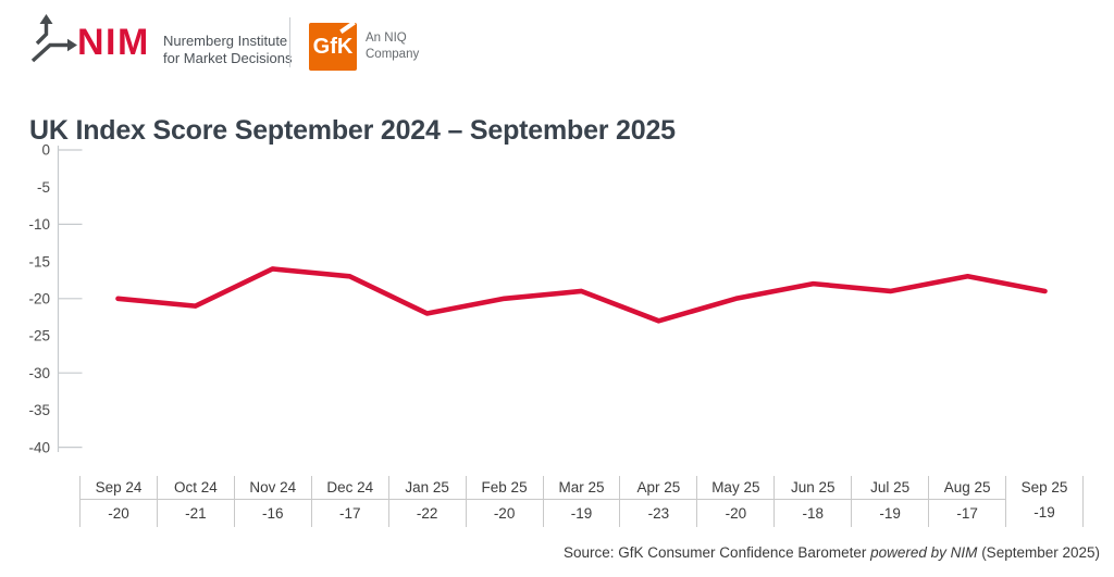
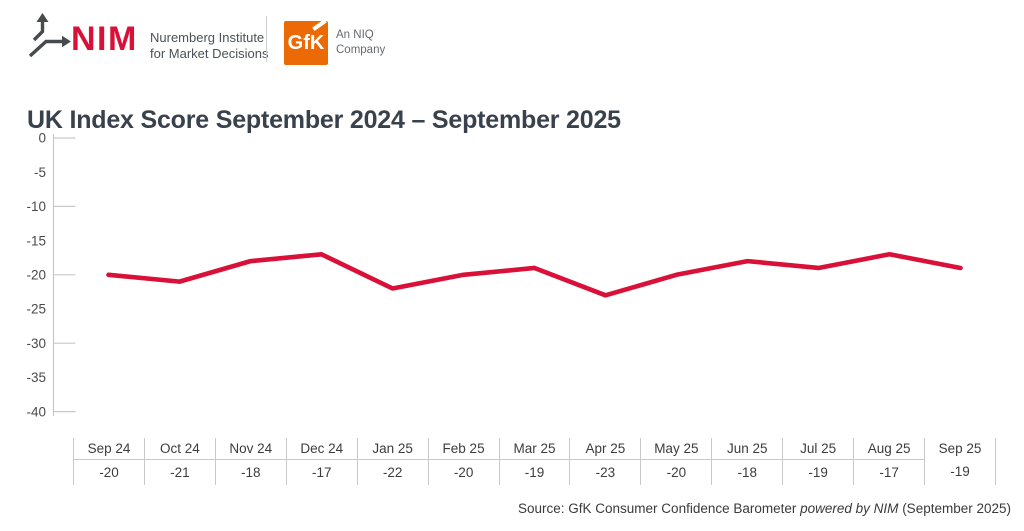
Nov 24: -16 -> -18
